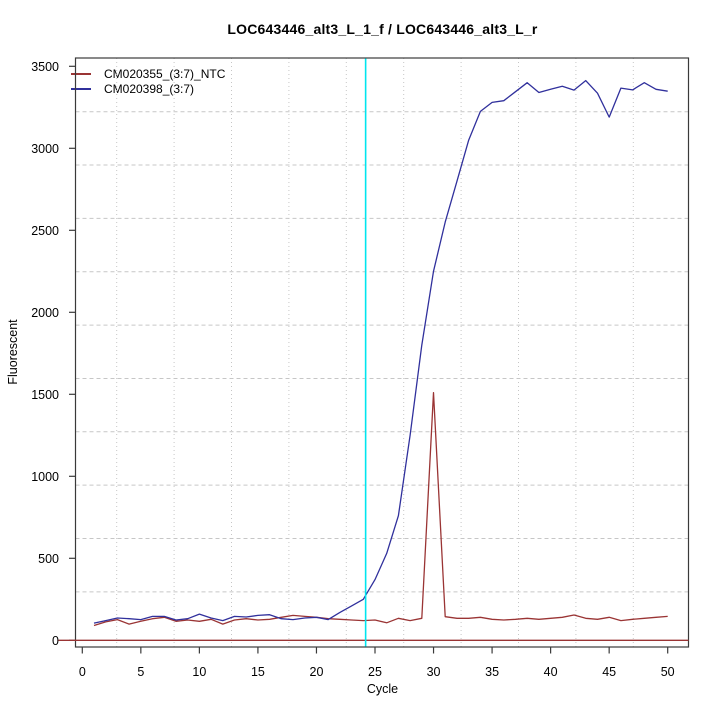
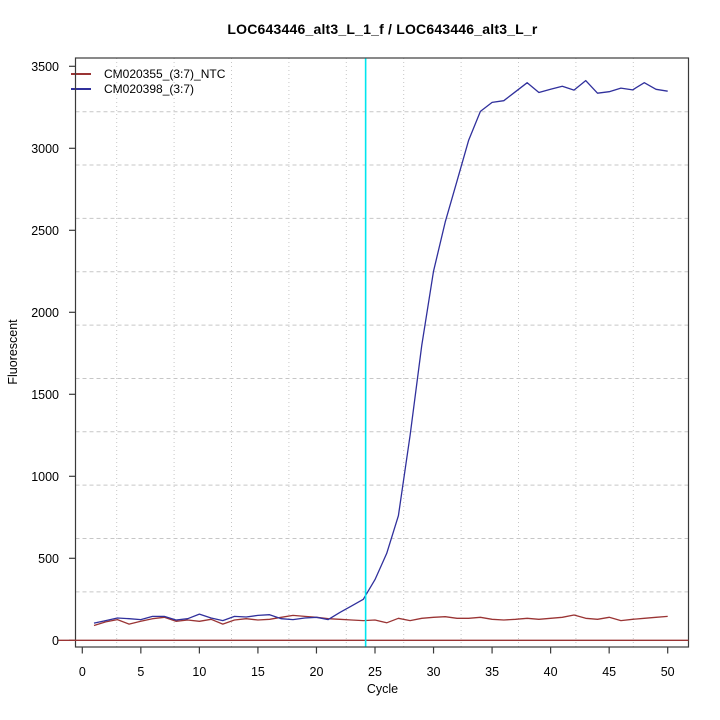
CM020355_(3:7)_NTC/30: 1510 -> 140
CM020398_(3:7)/45: 3190 -> 3340
